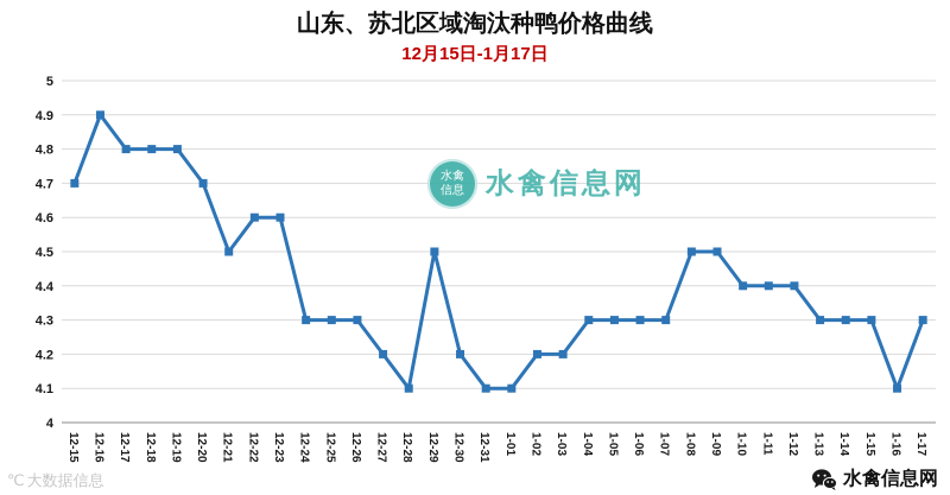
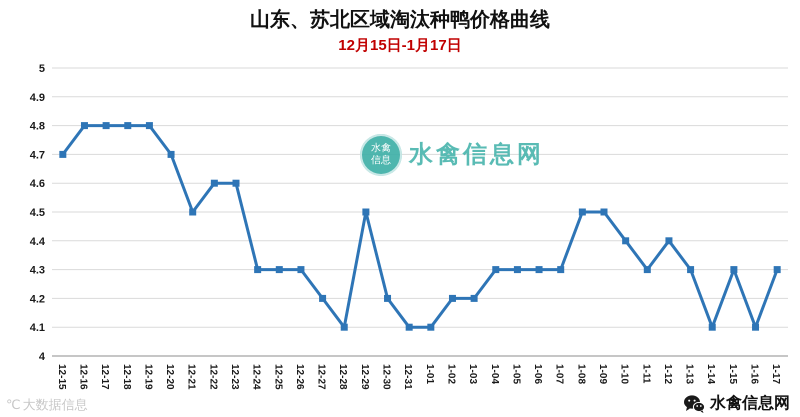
12-16: 4.9 -> 4.8
1-11: 4.4 -> 4.3
1-14: 4.3 -> 4.1
